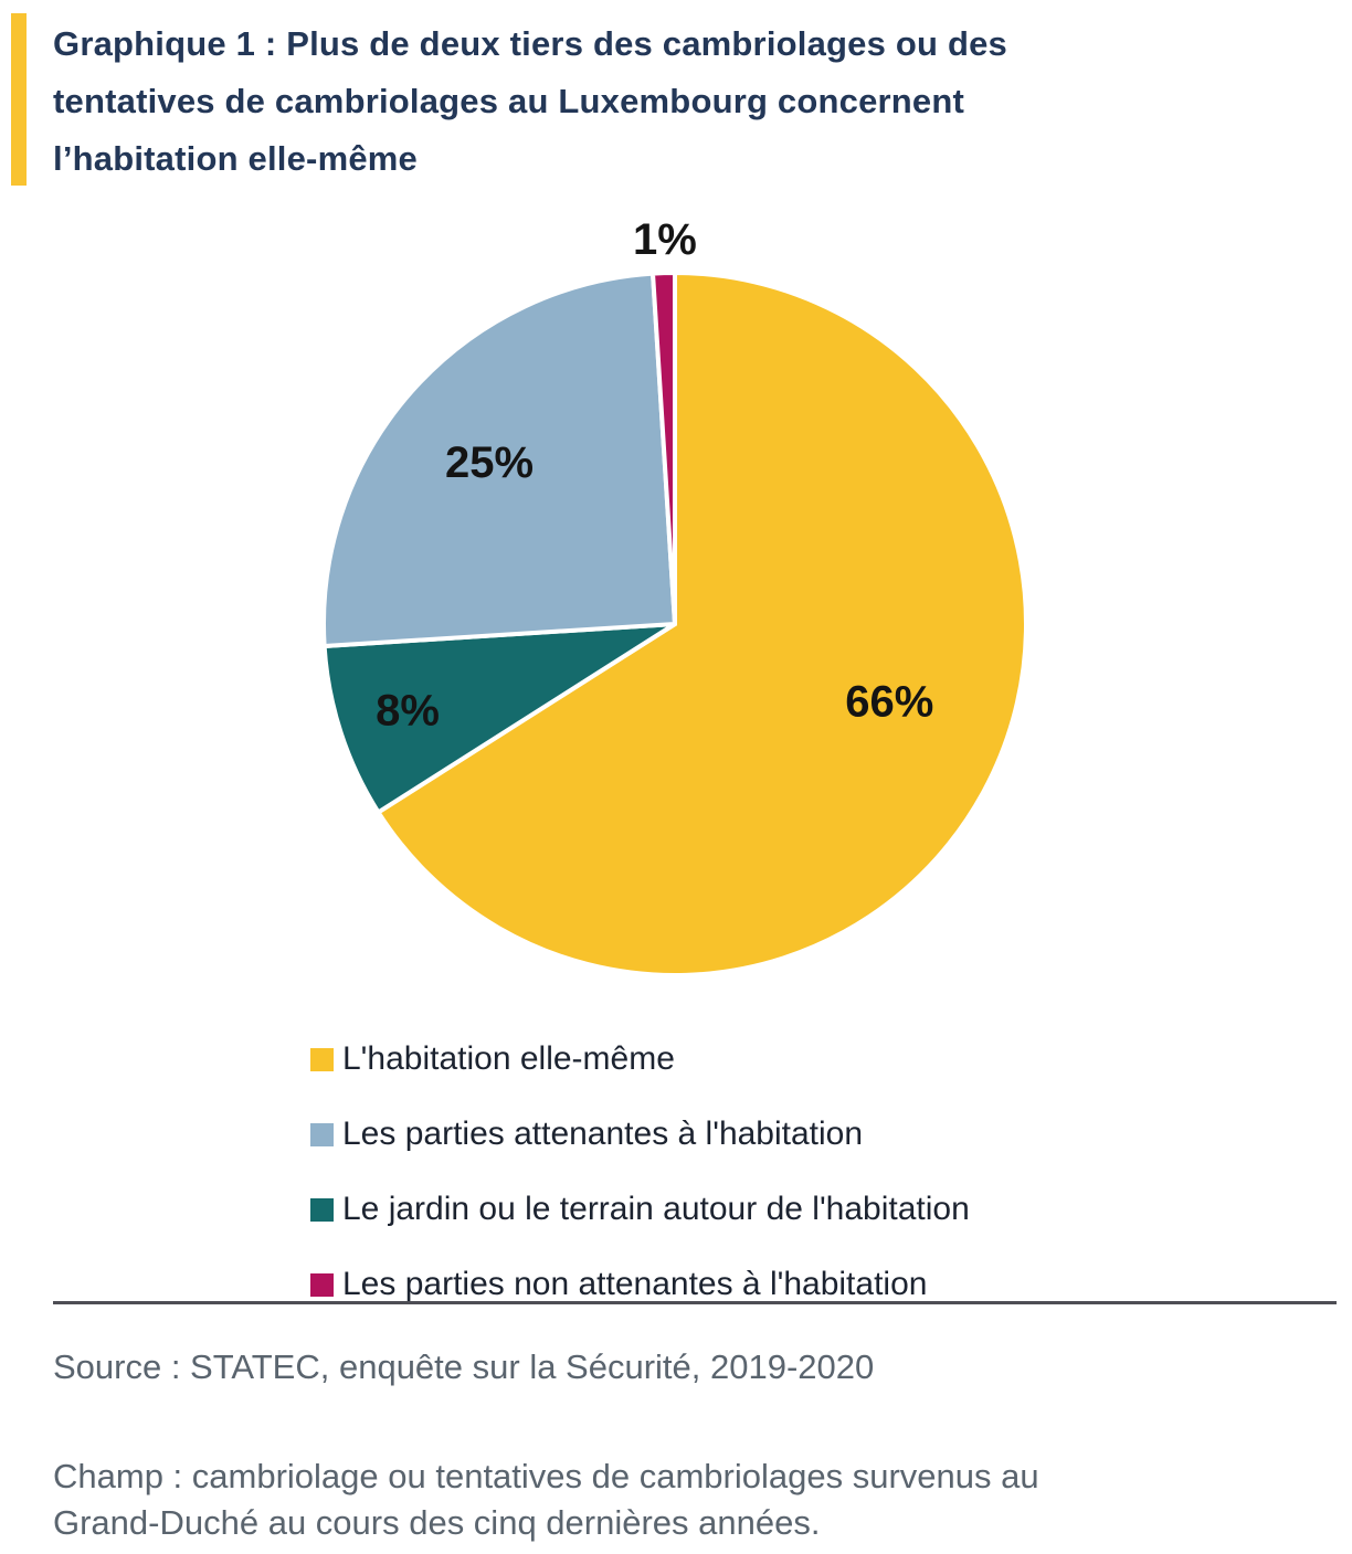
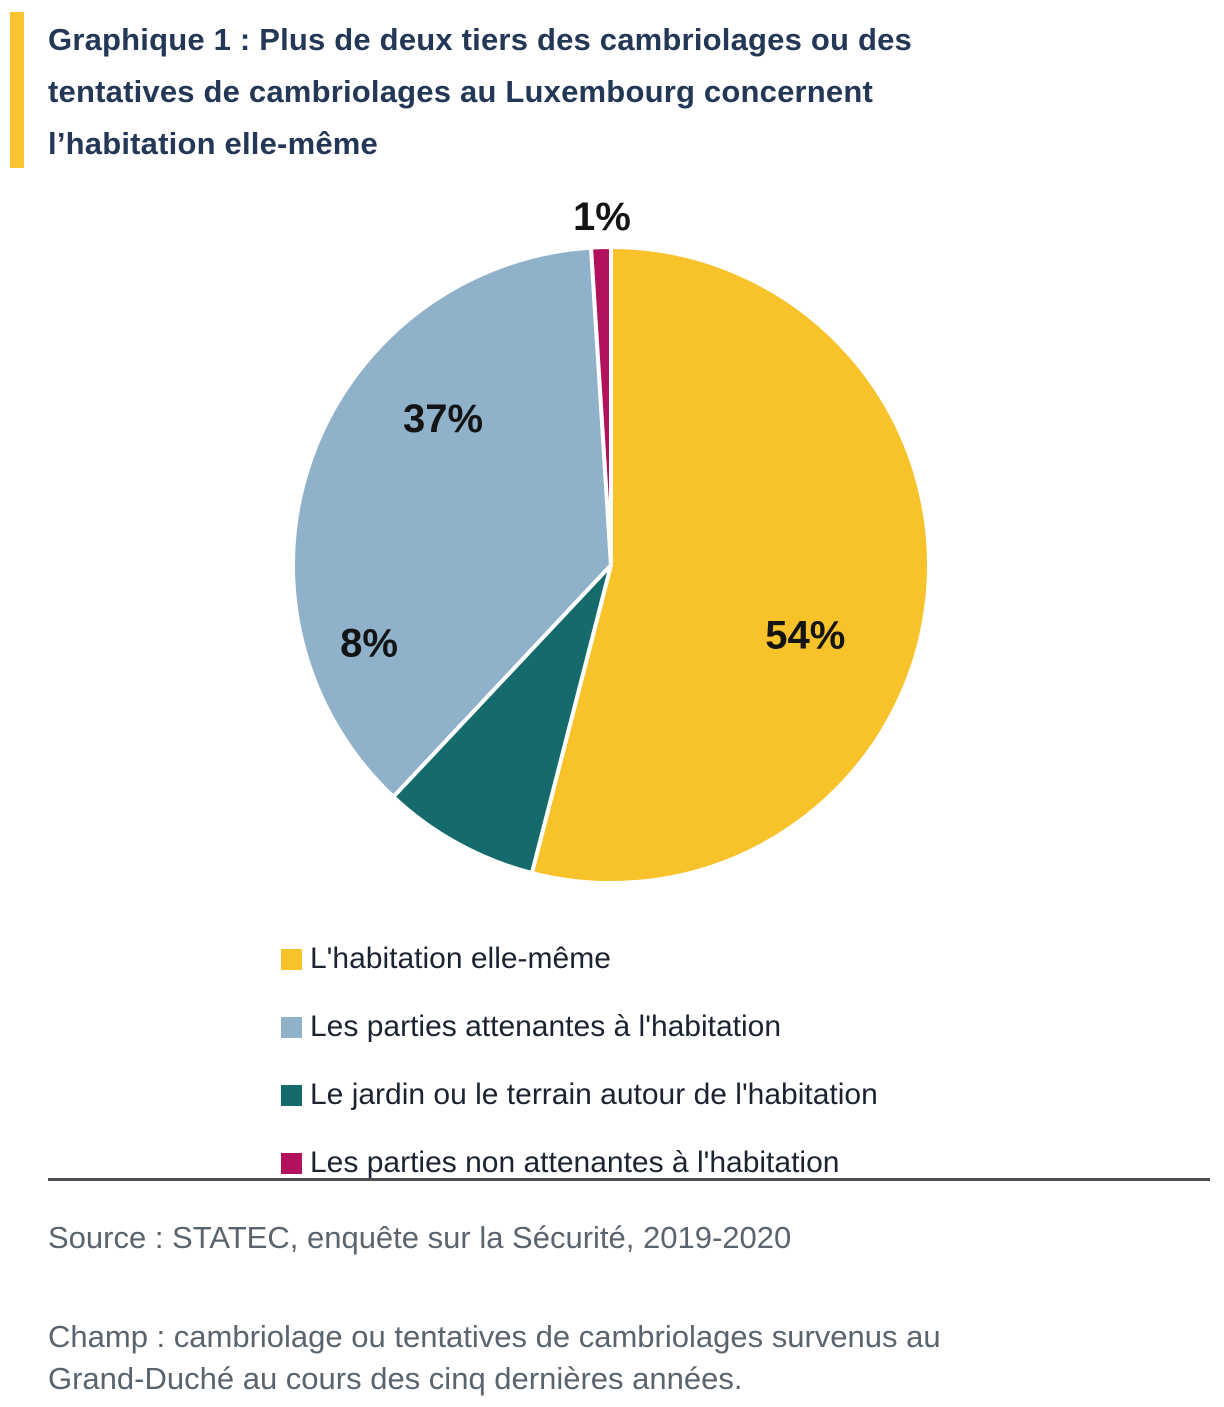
L'habitation elle-même: 66% -> 54%
Les parties attenantes à l'habitation: 25% -> 37%
